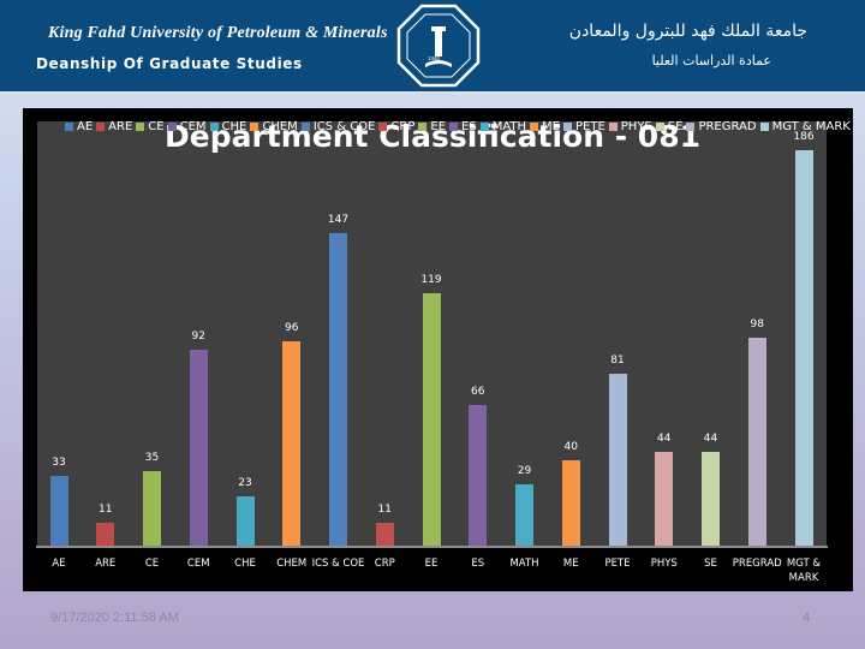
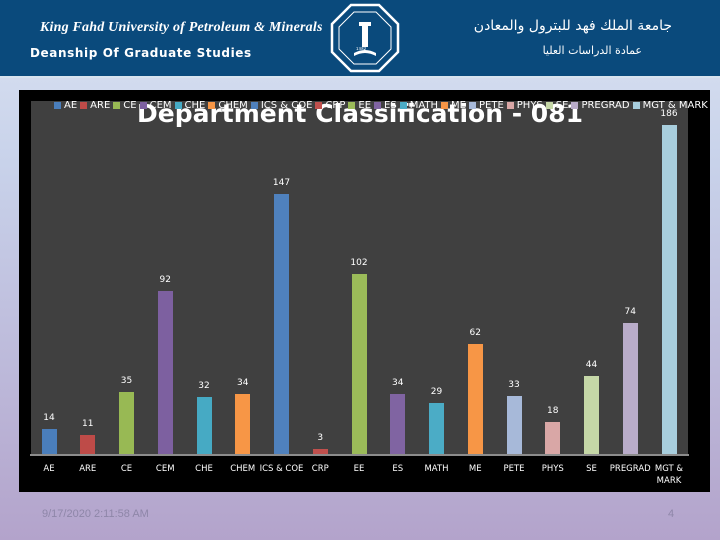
AE: 33 -> 14
CHE: 23 -> 32
CHEM: 96 -> 34
CRP: 11 -> 3
EE: 119 -> 102
ES: 66 -> 34
ME: 40 -> 62
PETE: 81 -> 33
PHYS: 44 -> 18
PREGRAD: 98 -> 74
